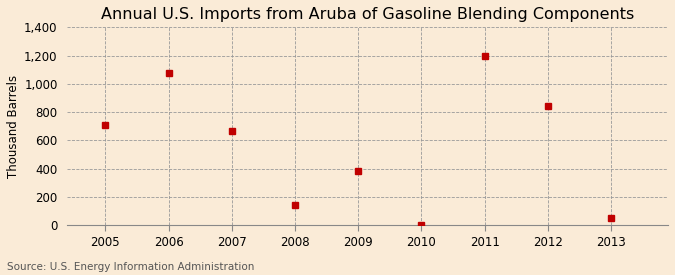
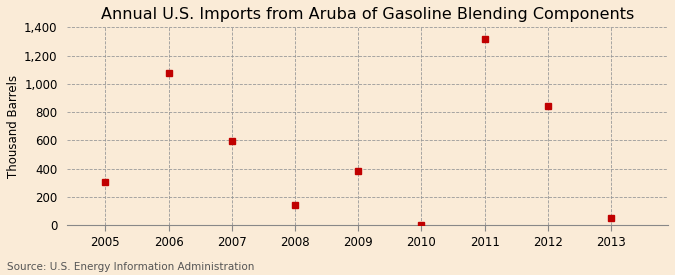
2005: 710 -> 310
2007: 670 -> 600
2011: 1,200 -> 1,320
